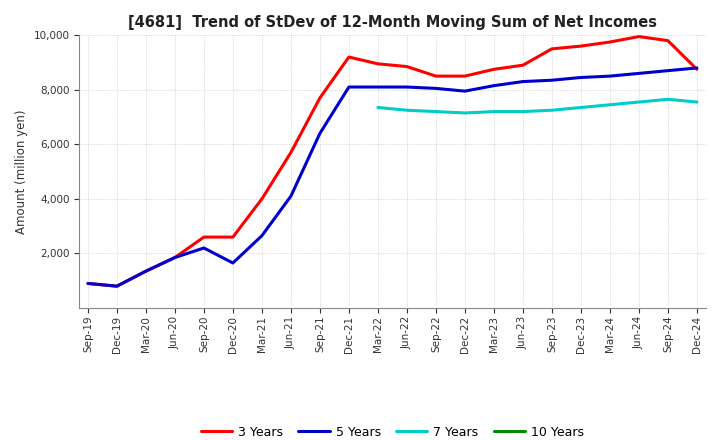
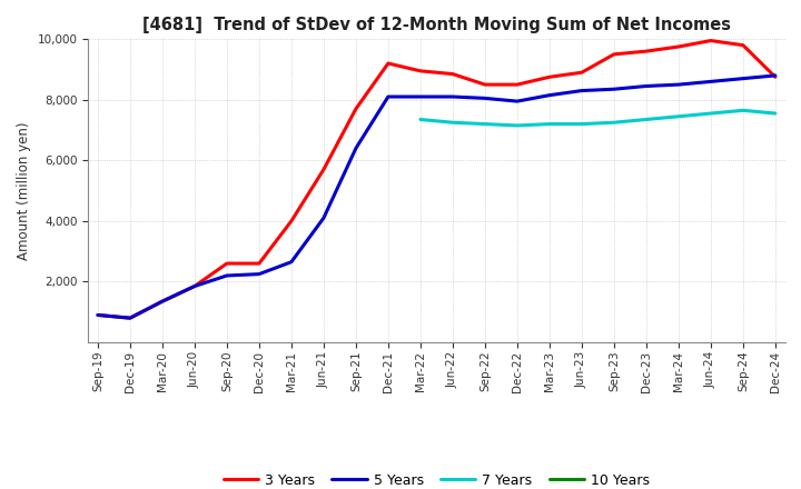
5 Years/Dec-20: 1,650 -> 2,250
